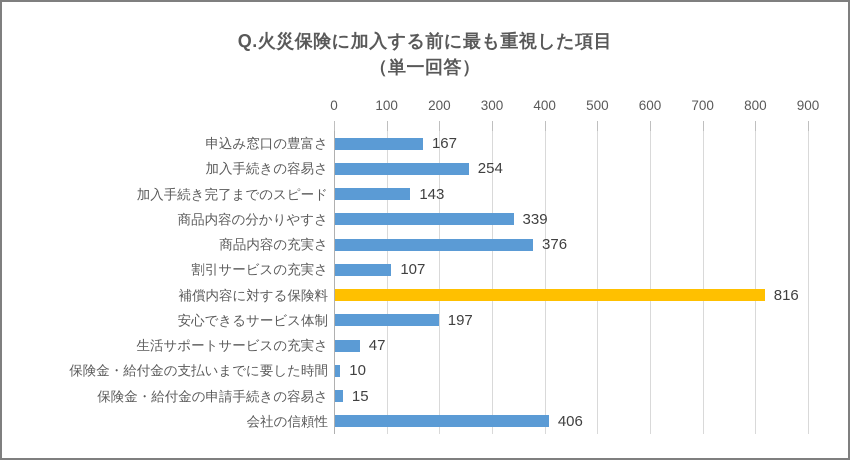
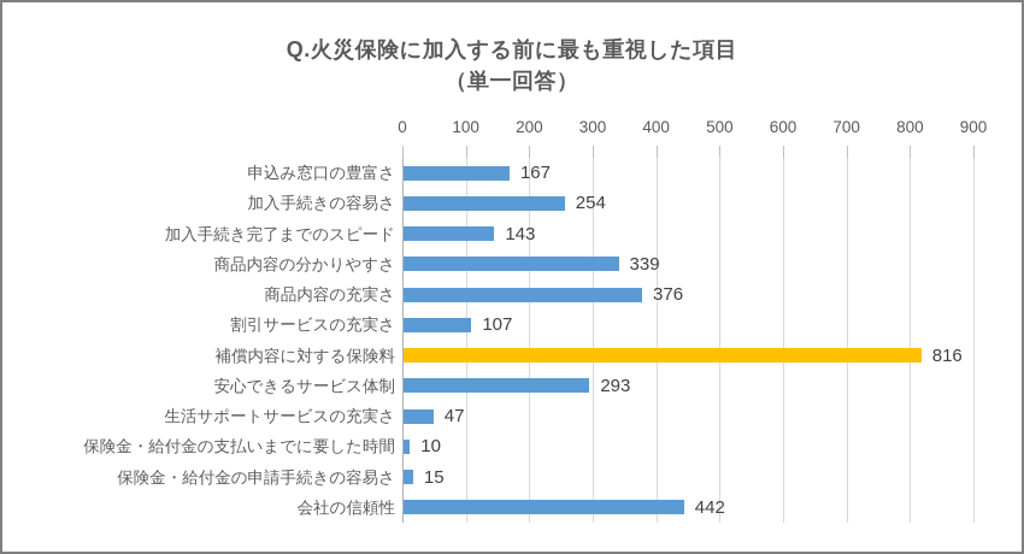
安心できるサービス体制: 197 -> 293
会社の信頼性: 406 -> 442
